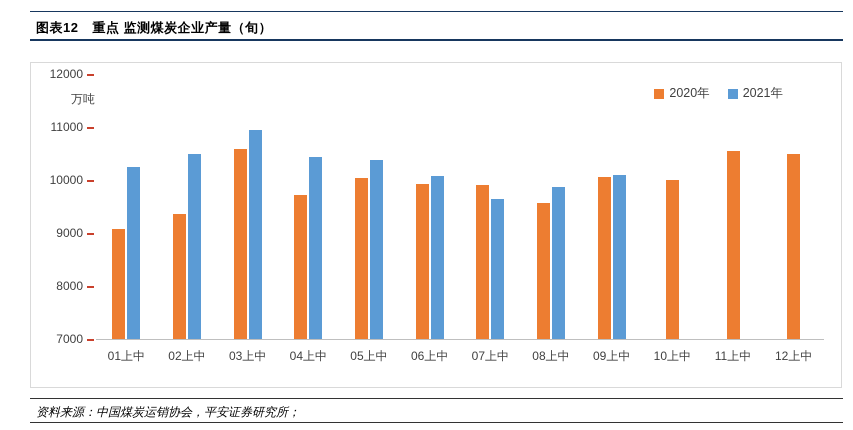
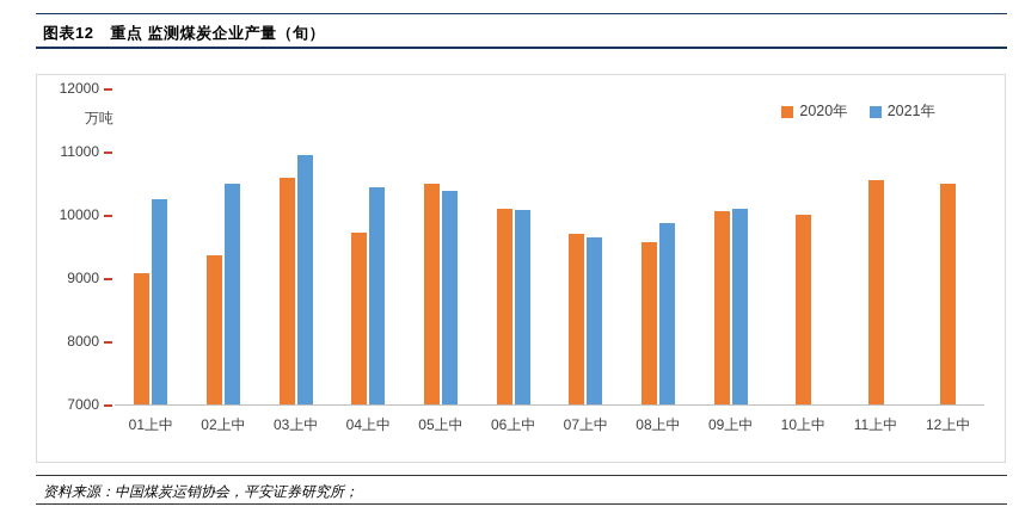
2020年/05上中: 10000 -> 10500
2020年/06上中: 9900 -> 10100
2020年/07上中: 9900 -> 9700
